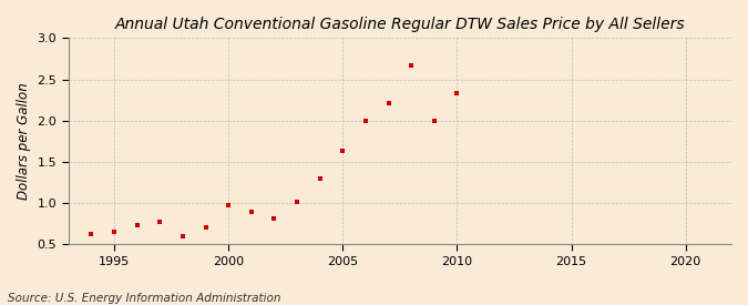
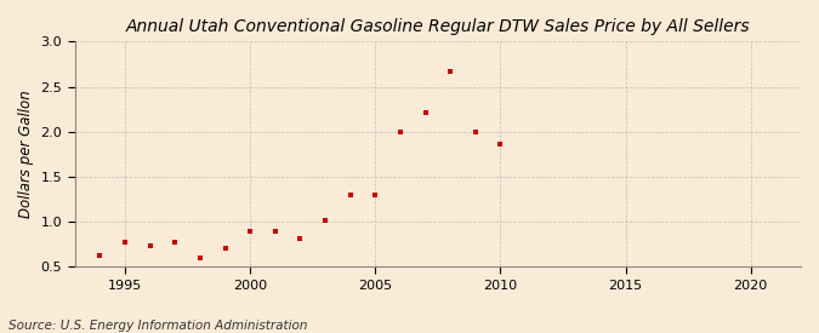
1995: 0.65 -> 0.78
2000: 0.98 -> 0.90
2005: 1.64 -> 1.30
2010: 2.33 -> 1.86
